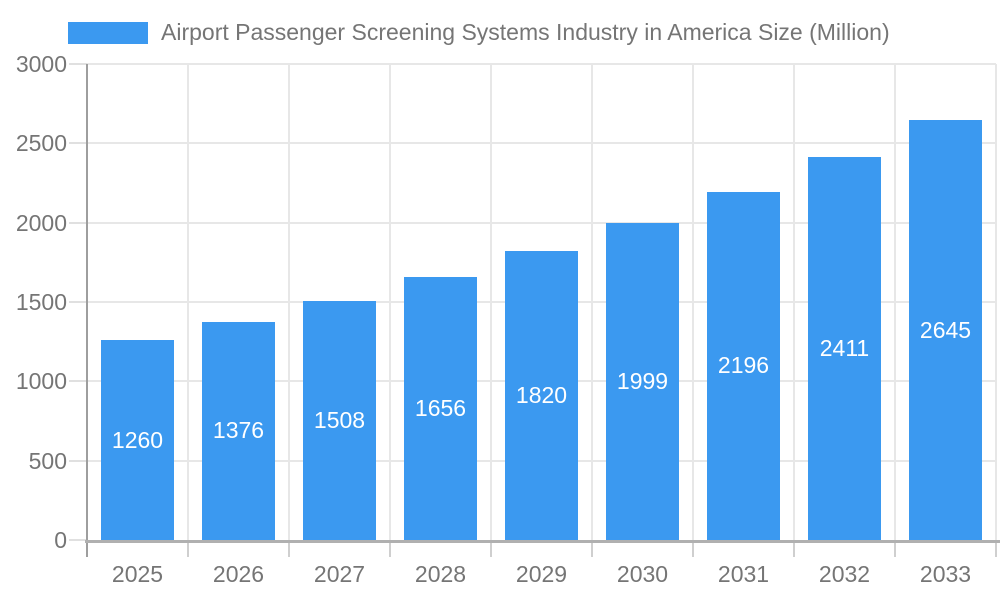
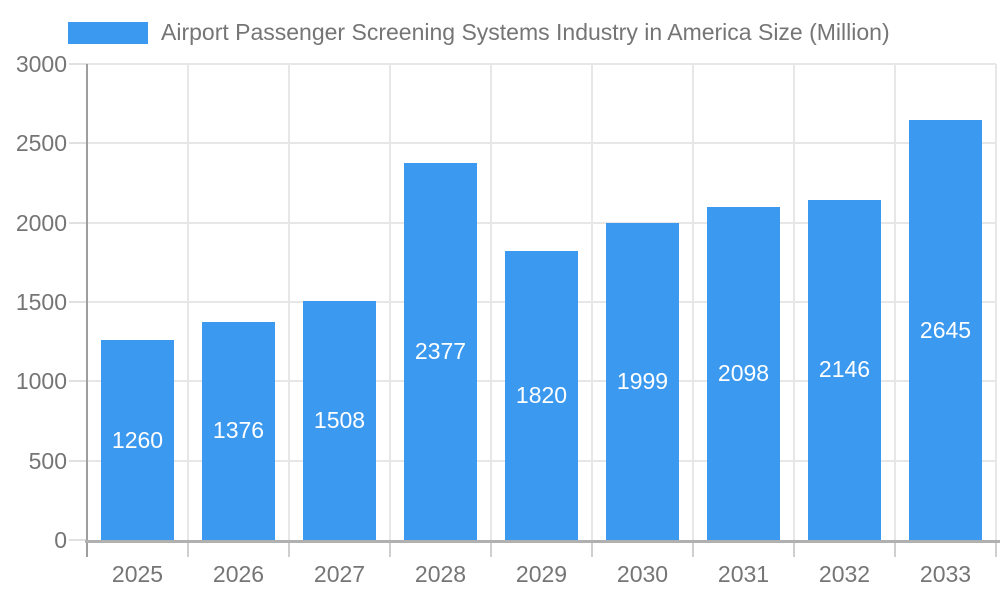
2028: 1656 -> 2377
2031: 2196 -> 2098
2032: 2411 -> 2146
